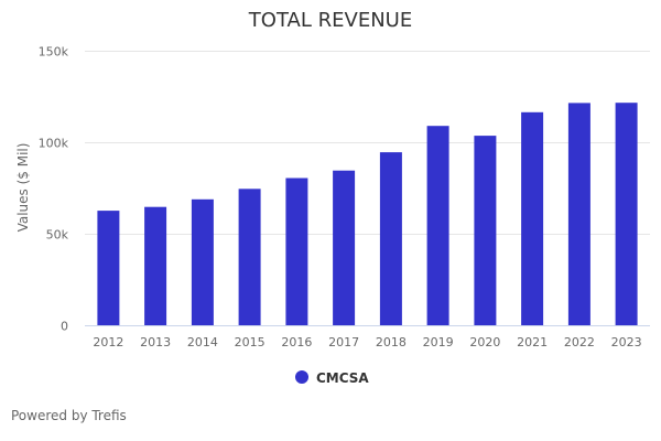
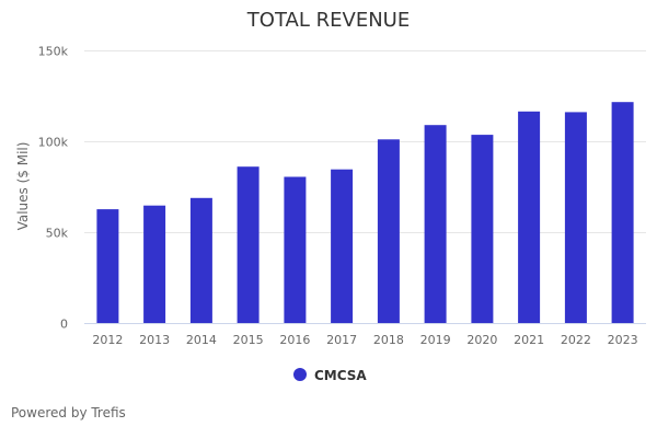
2015: 75k -> 86k
2018: 95k -> 101k
2022: 121k -> 116k
